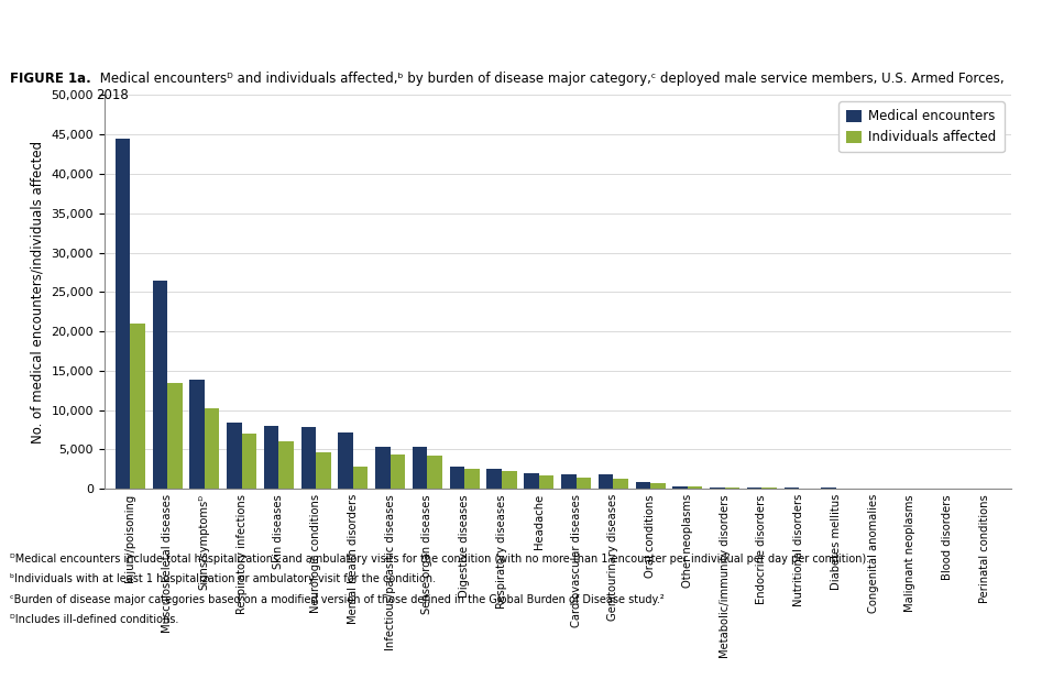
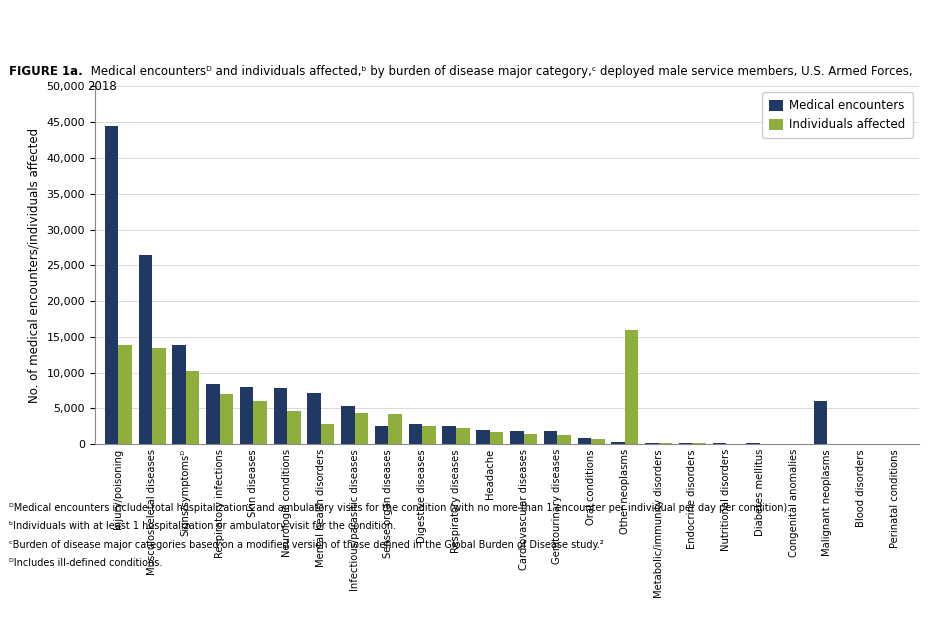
Individuals affected/Injury/poisoning: 21,000 -> 13,800
Medical encounters/Sense organ diseases: 5,300 -> 2,600
Individuals affected/Other neoplasms: 200 -> 16,000
Medical encounters/Malignant neoplasms: 100 -> 6,000
